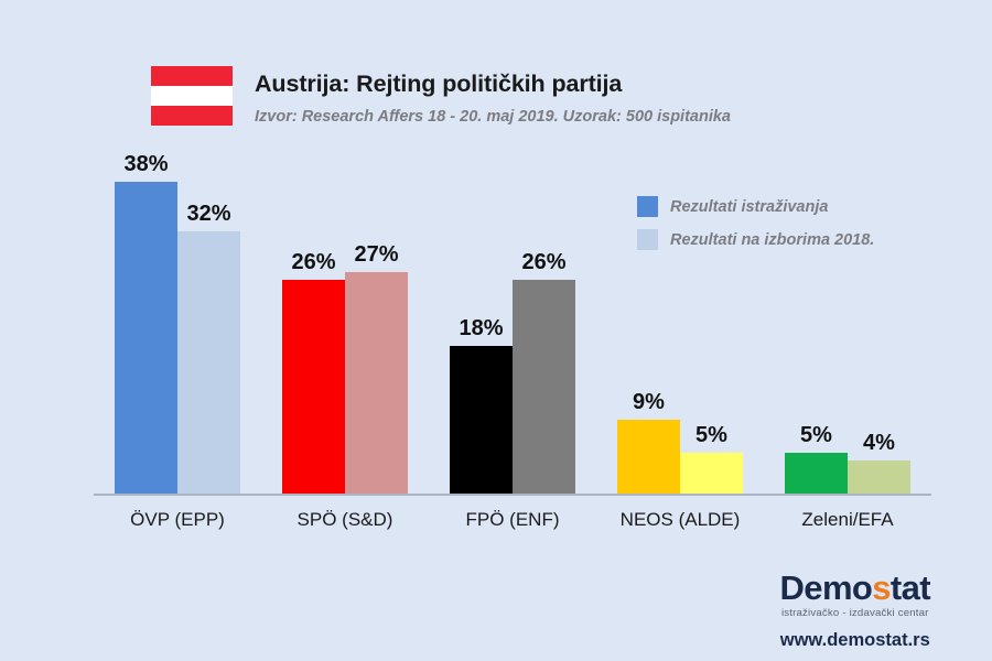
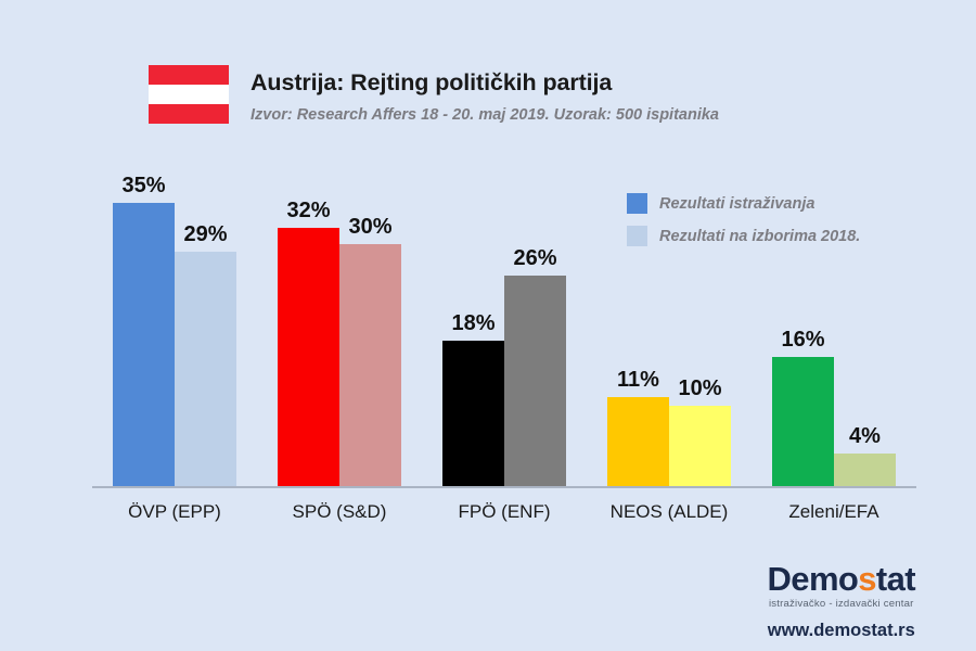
Rezultati istraživanja/ÖVP (EPP): 38% -> 35%
Rezultati na izborima 2018./ÖVP (EPP): 32% -> 29%
Rezultati istraživanja/SPÖ (S&D): 26% -> 32%
Rezultati na izborima 2018./SPÖ (S&D): 27% -> 30%
Rezultati istraživanja/NEOS (ALDE): 9% -> 11%
Rezultati na izborima 2018./NEOS (ALDE): 5% -> 10%
Rezultati istraživanja/Zeleni/EFA: 5% -> 16%
